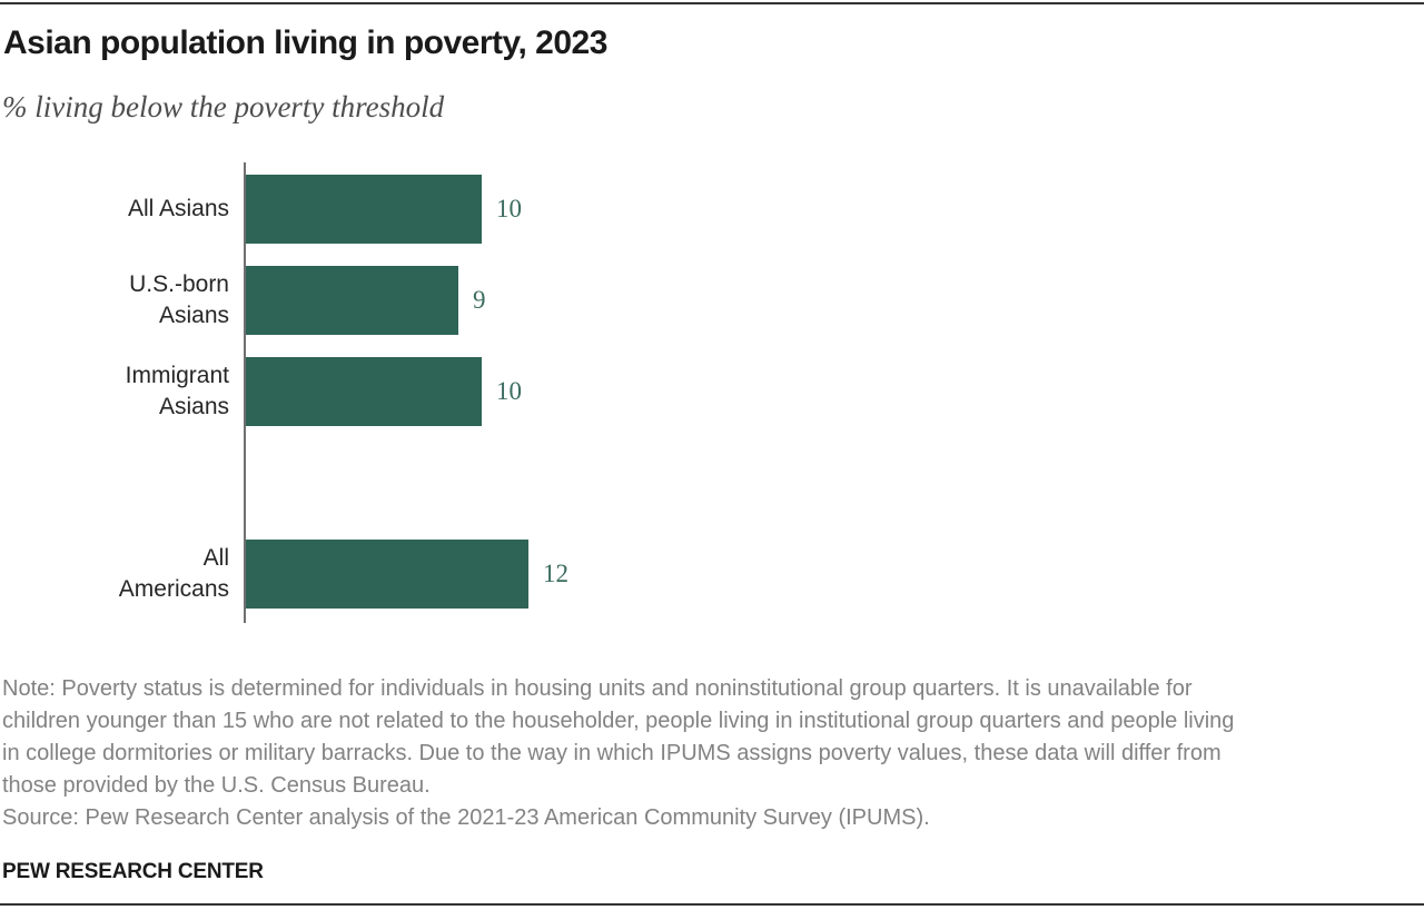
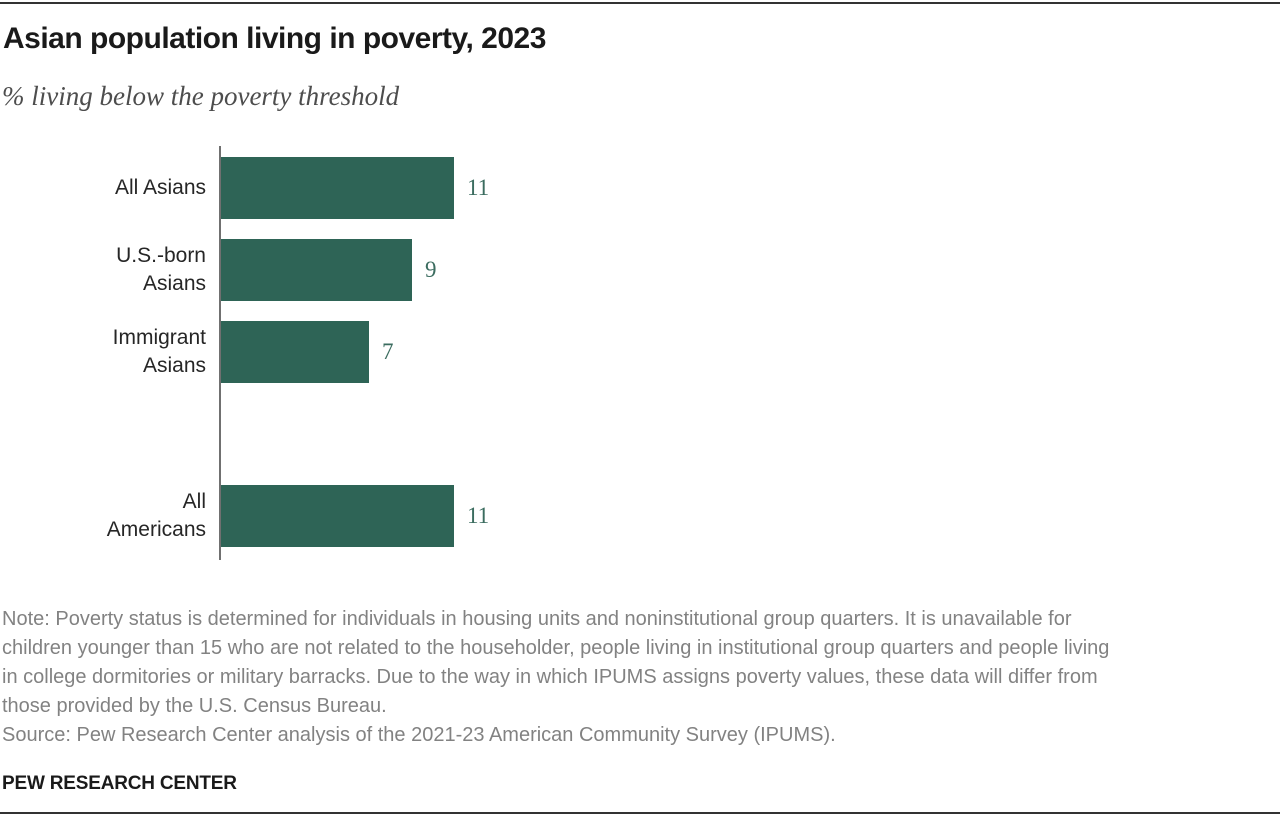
All Asians: 10 -> 11
Immigrant Asians: 10 -> 7
All Americans: 12 -> 11
